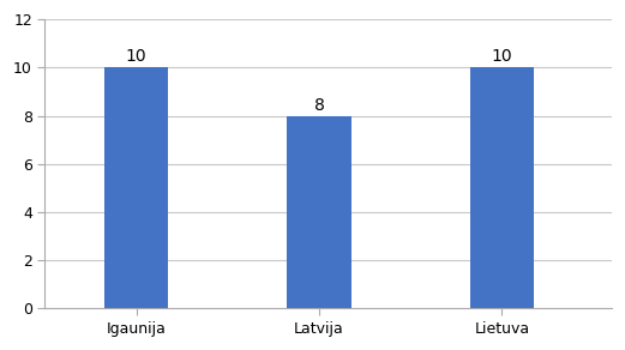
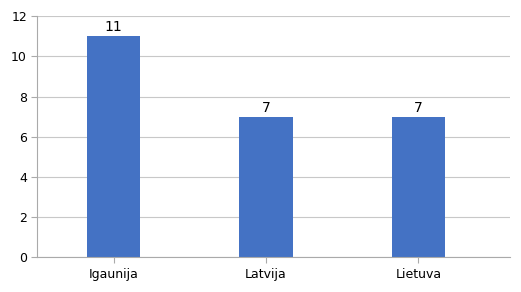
Igaunija: 10 -> 11
Latvija: 8 -> 7
Lietuva: 10 -> 7
